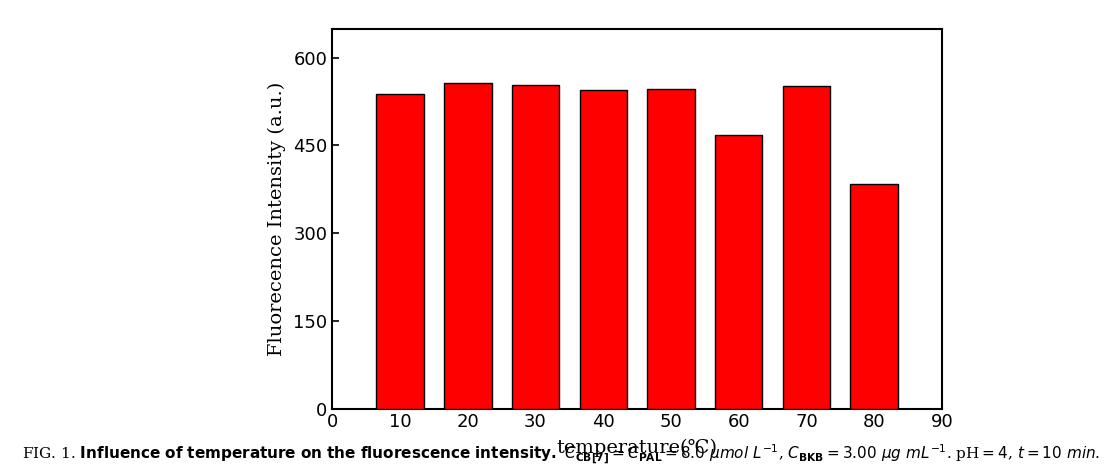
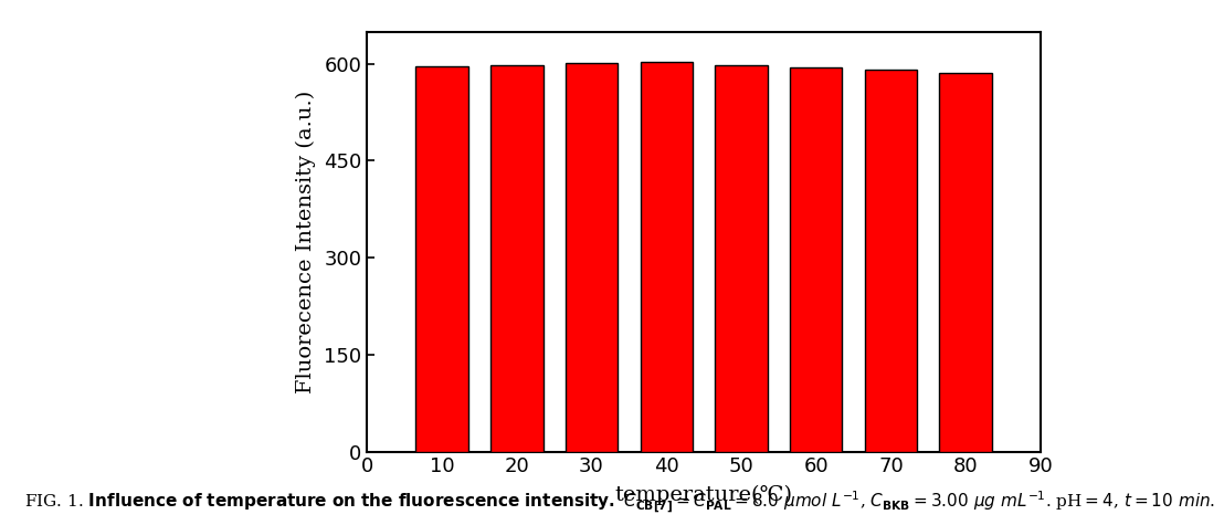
10: 538 -> 596
20: 556 -> 598
30: 554 -> 601
40: 544 -> 603
50: 546 -> 597
60: 468 -> 595
70: 552 -> 591
80: 384 -> 586
